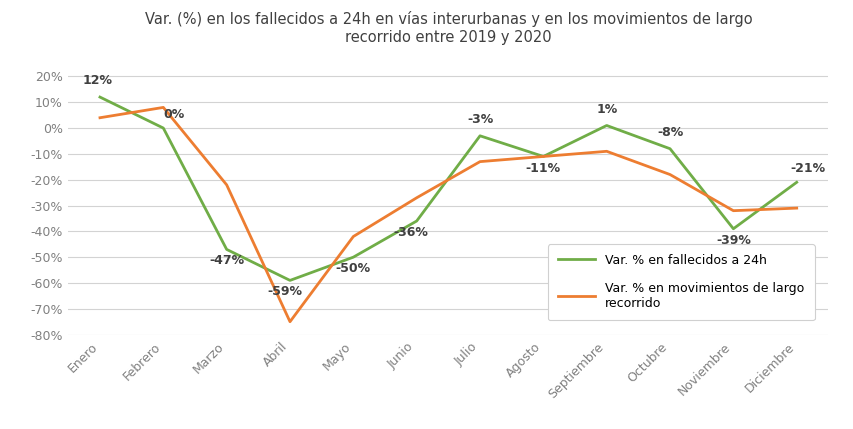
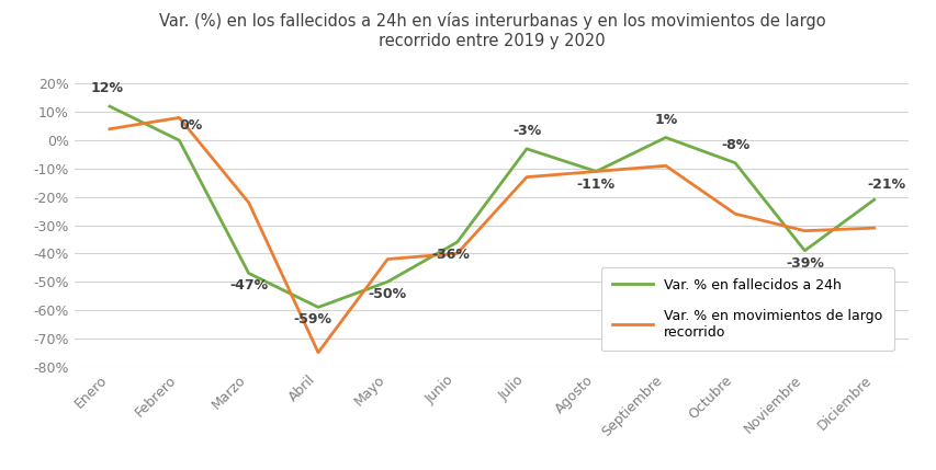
Var. % en movimientos de largo recorrido/Junio: -27% -> -40%
Var. % en movimientos de largo recorrido/Octubre: -18% -> -26%
